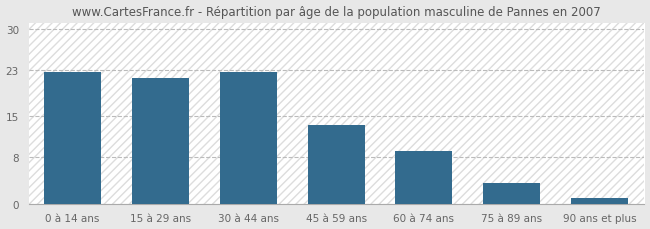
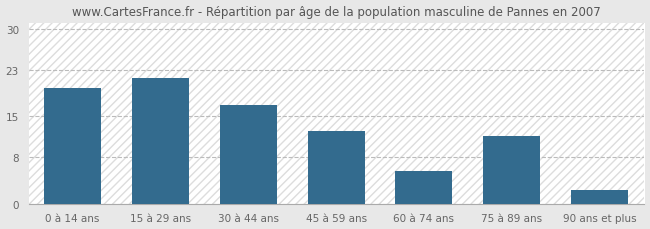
0 à 14 ans: 22.5 -> 19.8
30 à 44 ans: 22.5 -> 17.0
45 à 59 ans: 13.5 -> 12.4
60 à 74 ans: 9.0 -> 5.6
75 à 89 ans: 3.5 -> 11.6
90 ans et plus: 1.0 -> 2.4
